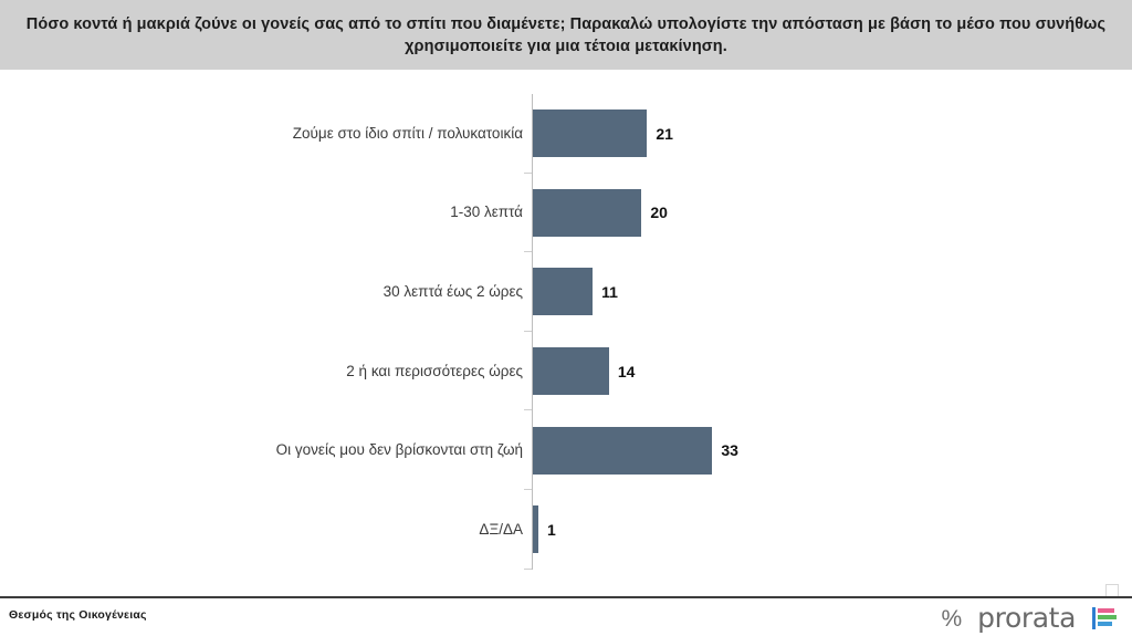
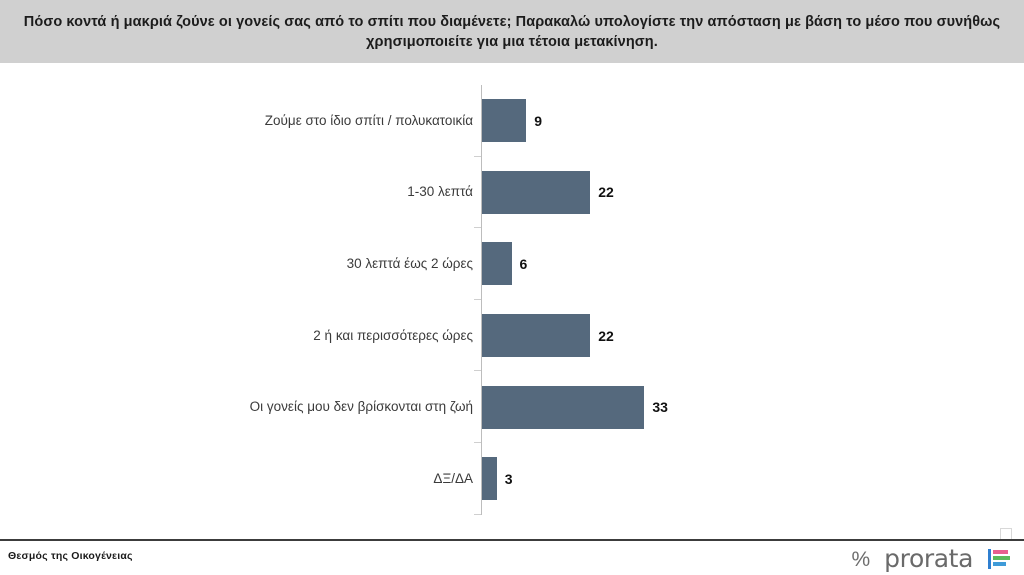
Ζούμε στο ίδιο σπίτι / πολυκατοικία: 21 -> 9
1-30 λεπτά: 20 -> 22
30 λεπτά έως 2 ώρες: 11 -> 6
2 ή και περισσότερες ώρες: 14 -> 22
ΔΞ/ΔΑ: 1 -> 3
